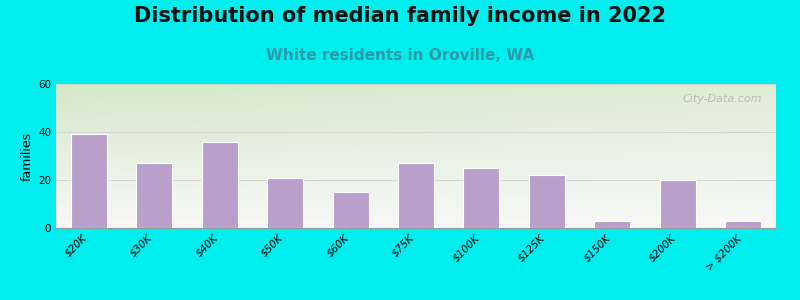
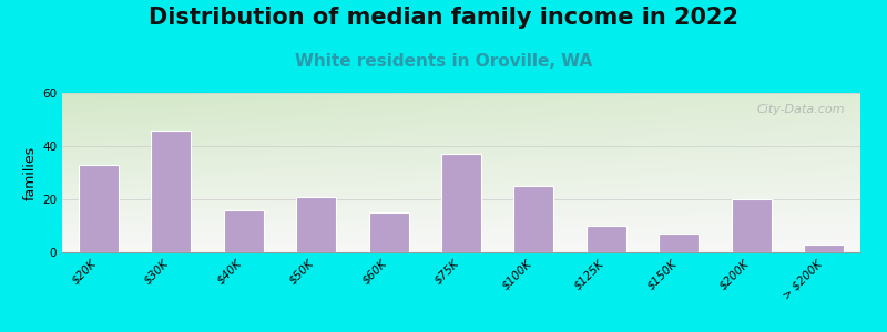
$20K: 39 -> 33
$30K: 27 -> 46
$40K: 36 -> 16
$75K: 27 -> 37
$125K: 22 -> 10
$150K: 3 -> 7
